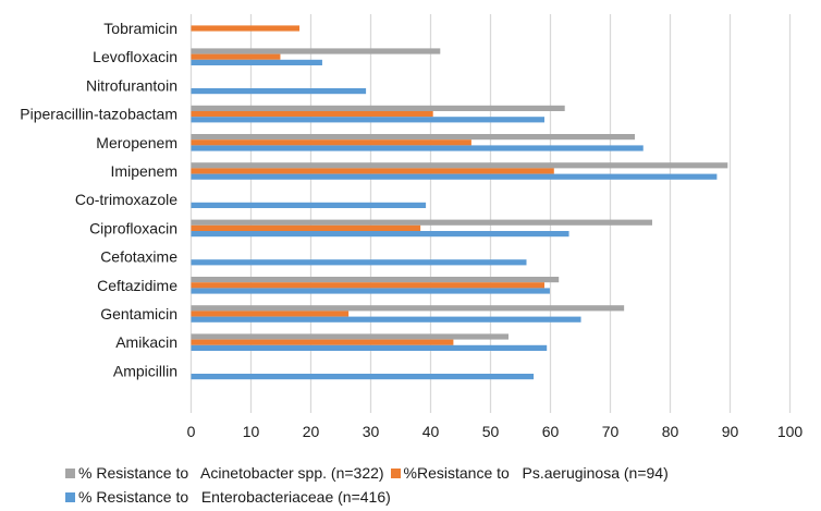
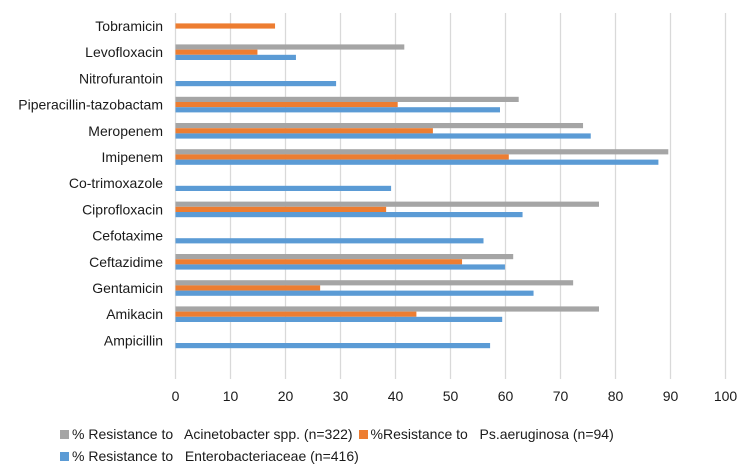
%Resistance to Ps.aeruginosa (n=94)/Ceftazidime: 59 -> 52
% Resistance to Acinetobacter spp. (n=322)/Amikacin: 53 -> 77
